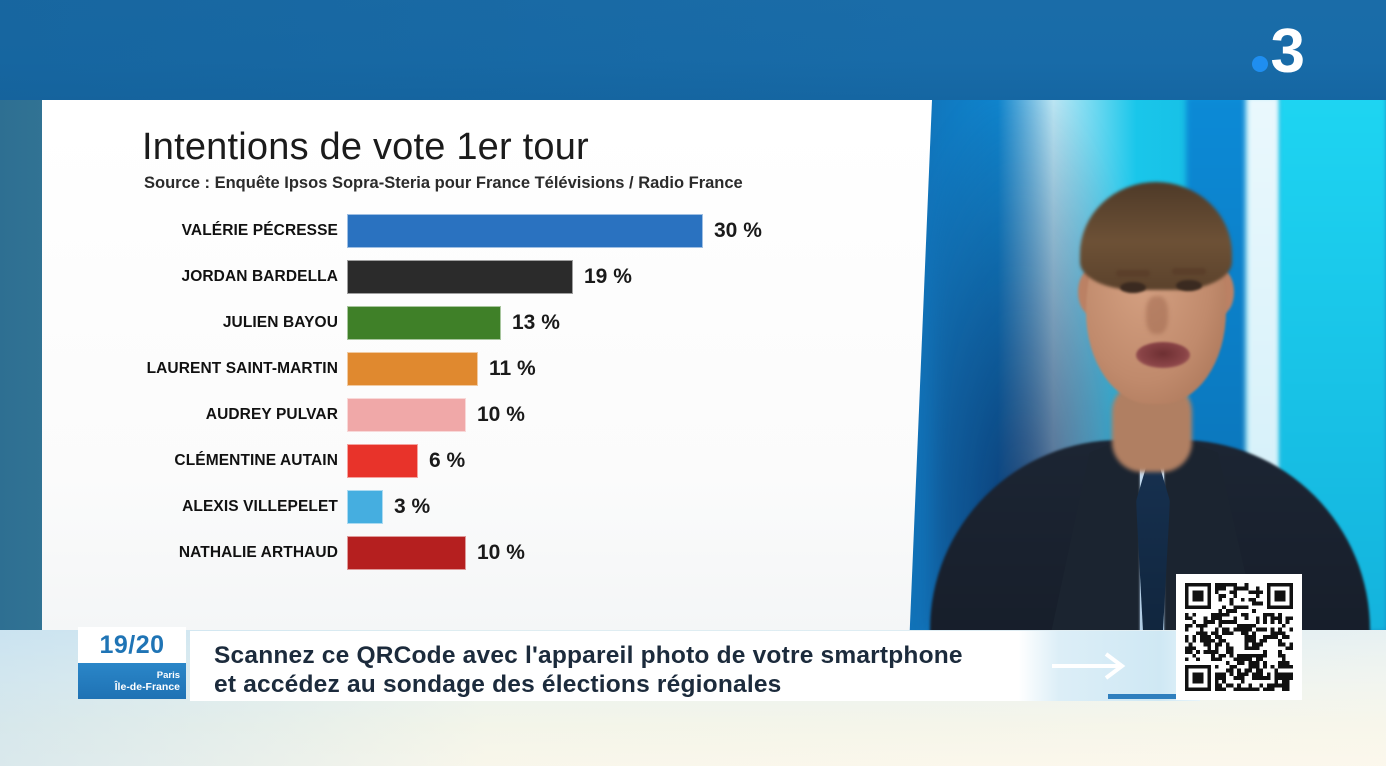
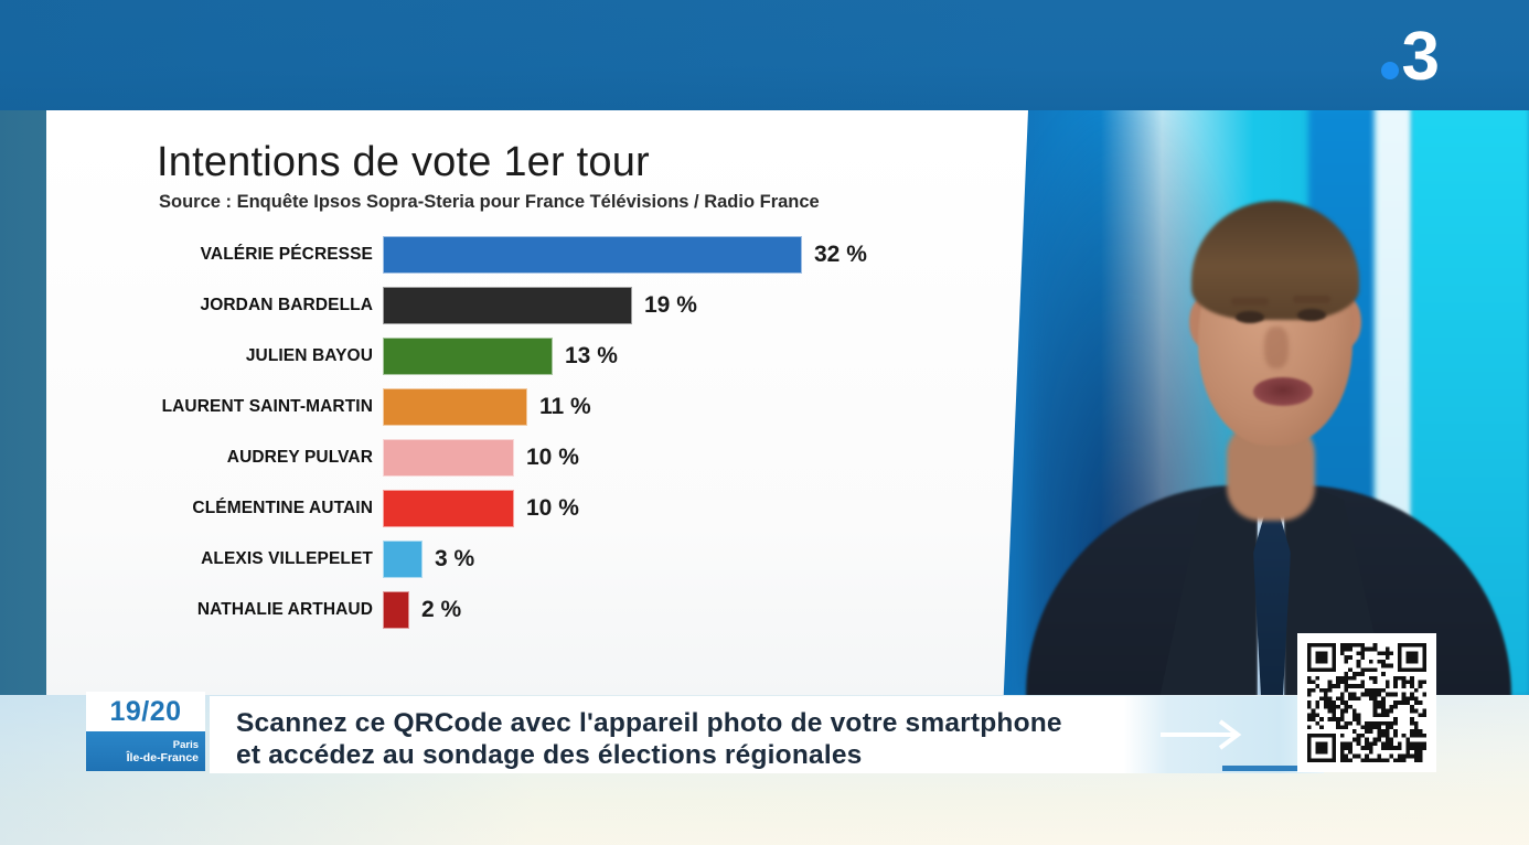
VALÉRIE PÉCRESSE: 30 -> 32
CLÉMENTINE AUTAIN: 6 -> 10
NATHALIE ARTHAUD: 10 -> 2
